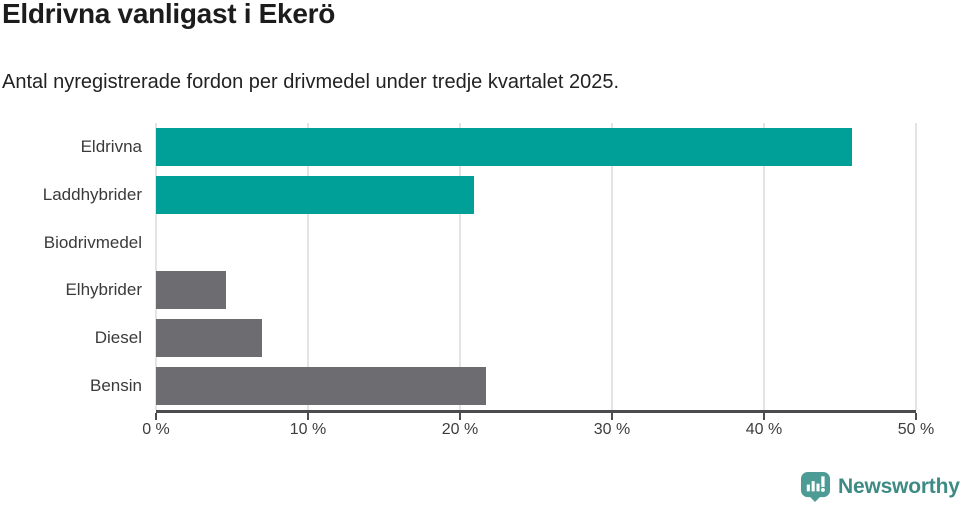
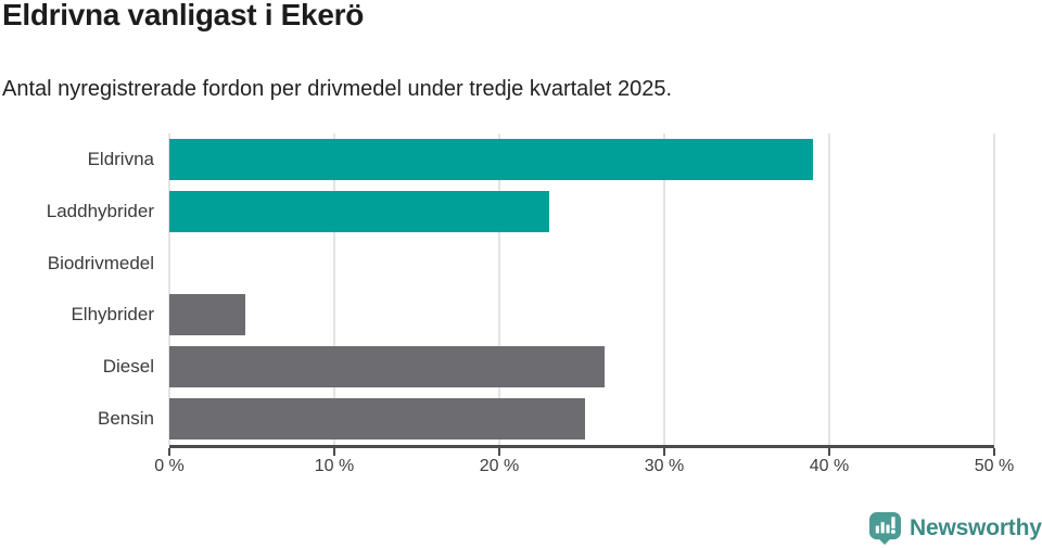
Eldrivna: 45.8% -> 39.0%
Laddhybrider: 20.9% -> 23.0%
Diesel: 7.0% -> 26.4%
Bensin: 21.7% -> 25.2%
